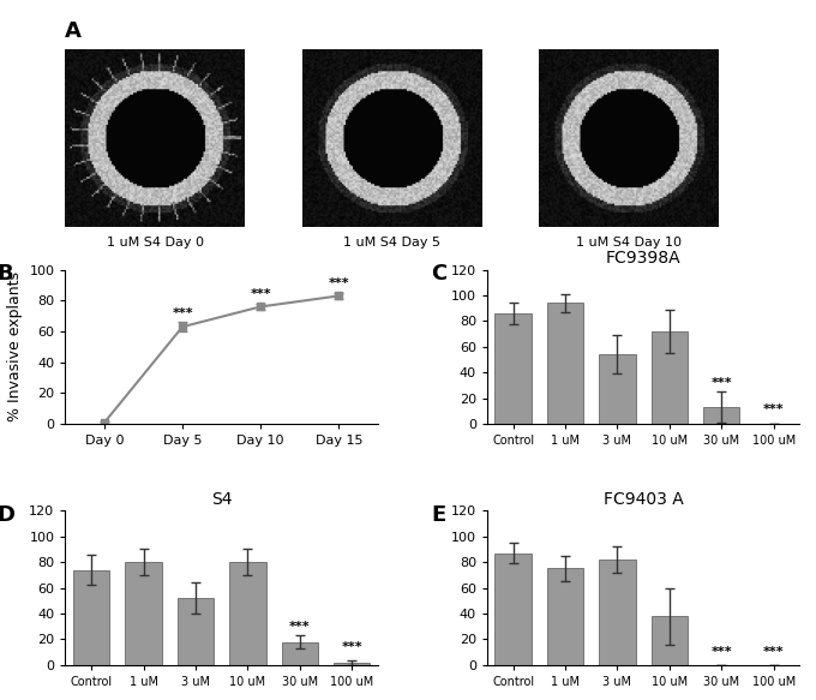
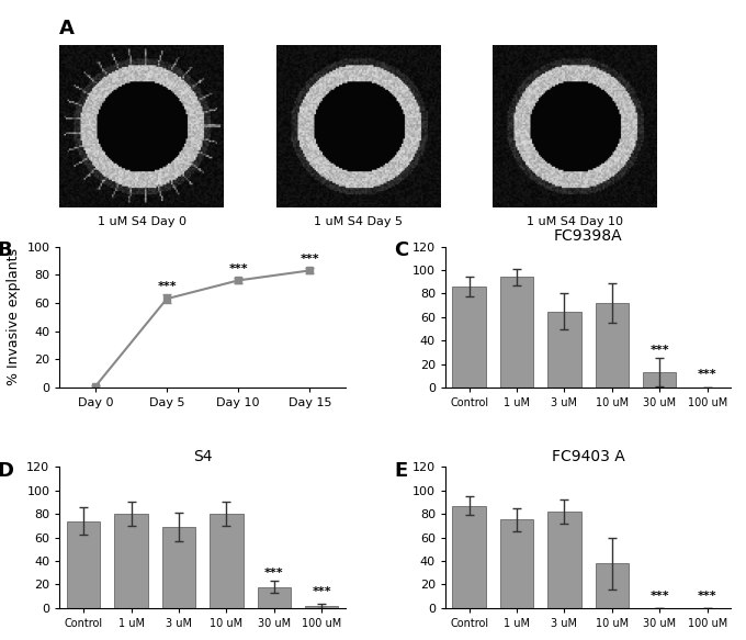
FC9398A/3 uM: 54 -> 65
S4/3 uM: 52 -> 69
